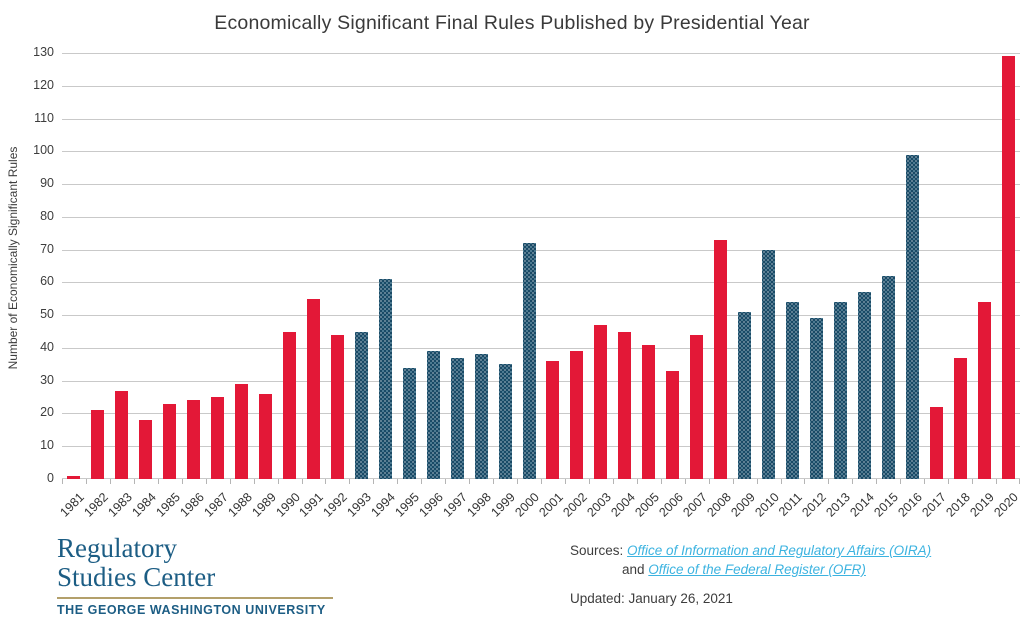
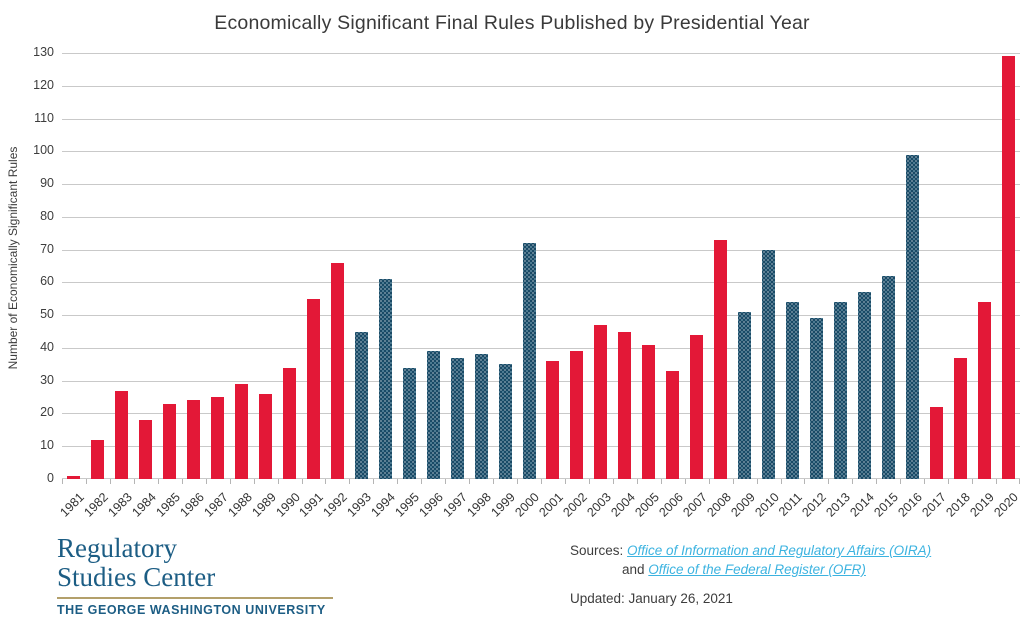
1982: 21 -> 12
1990: 45 -> 34
1992: 44 -> 66
